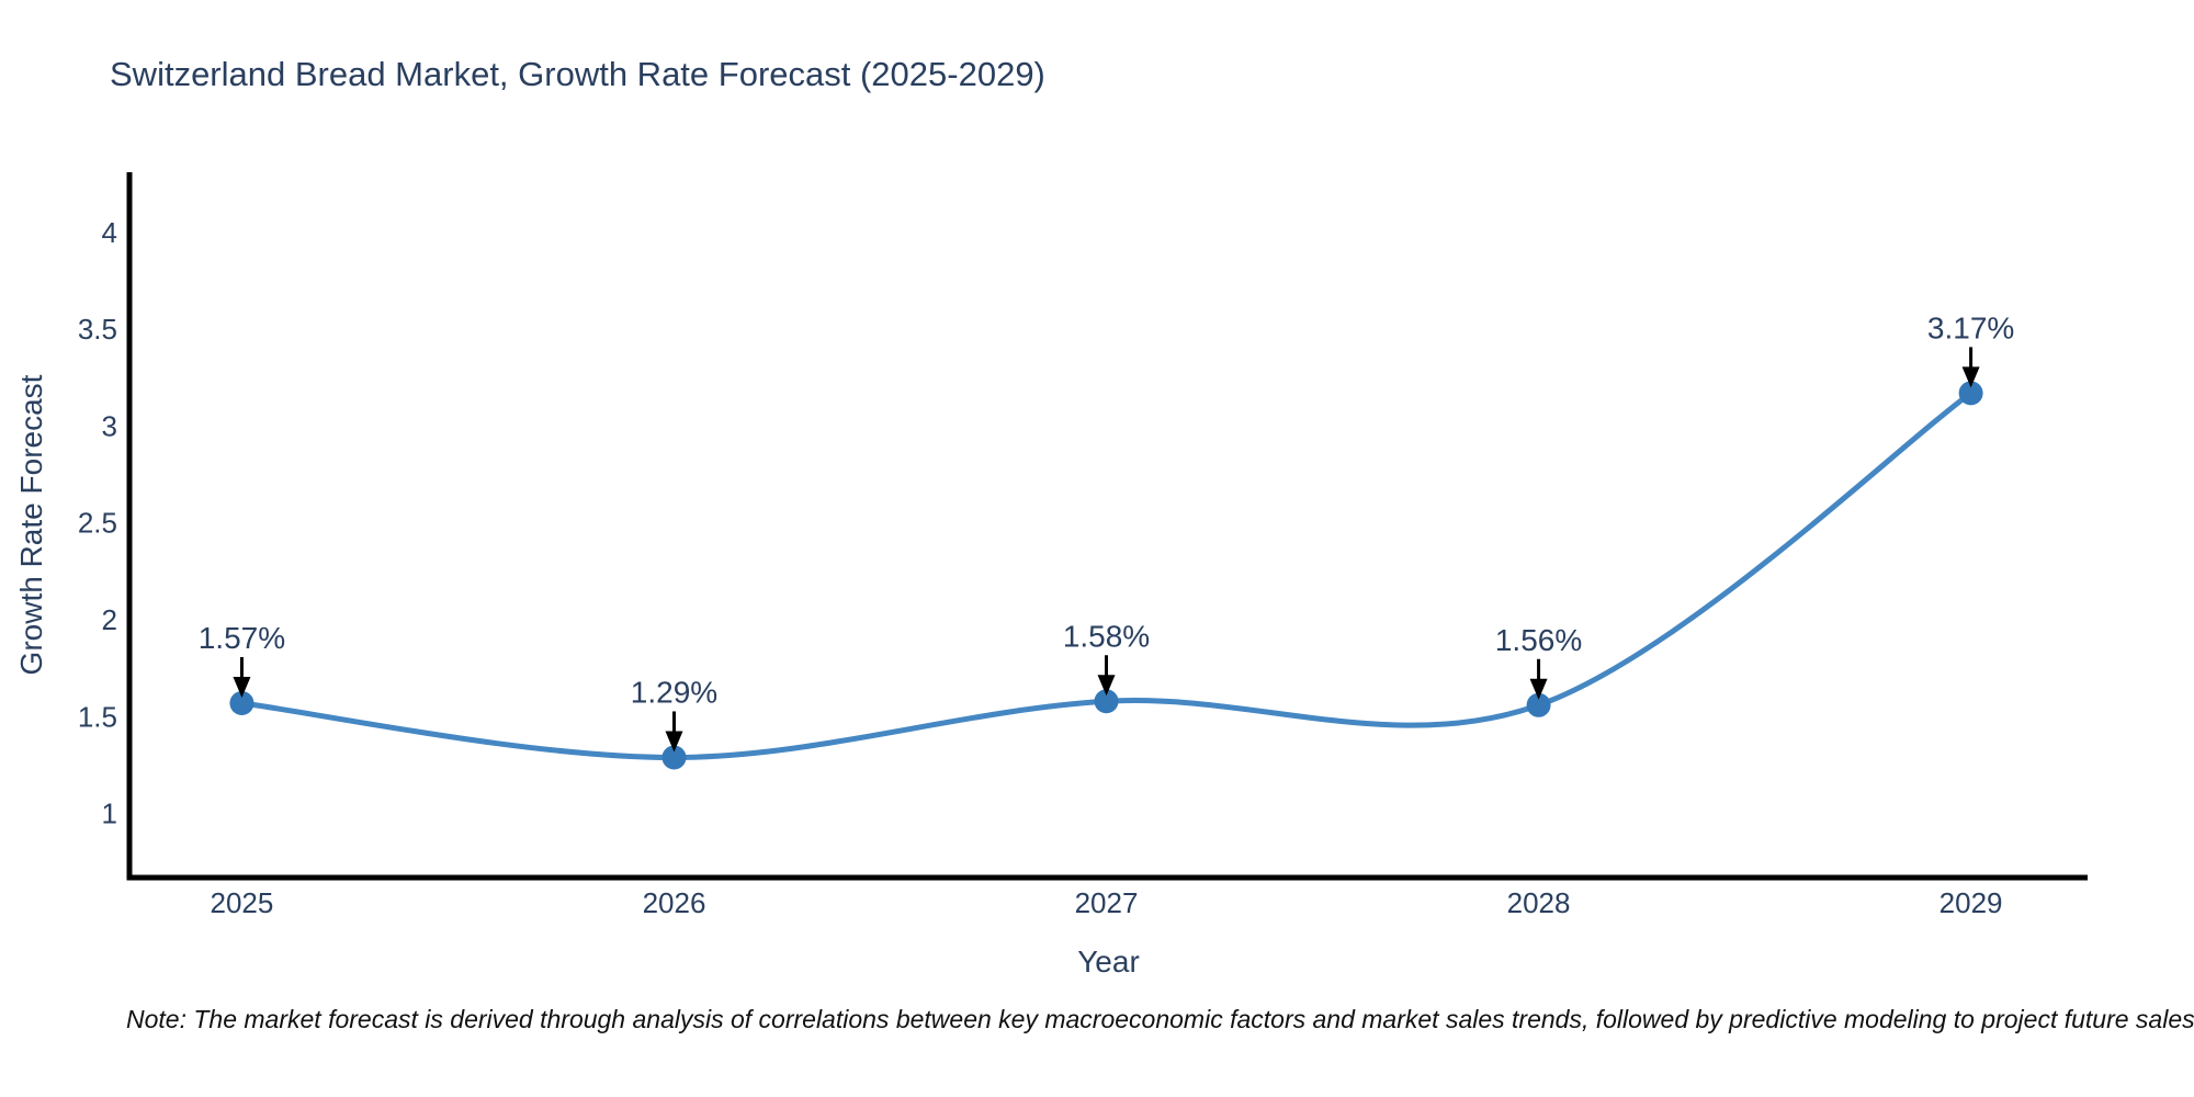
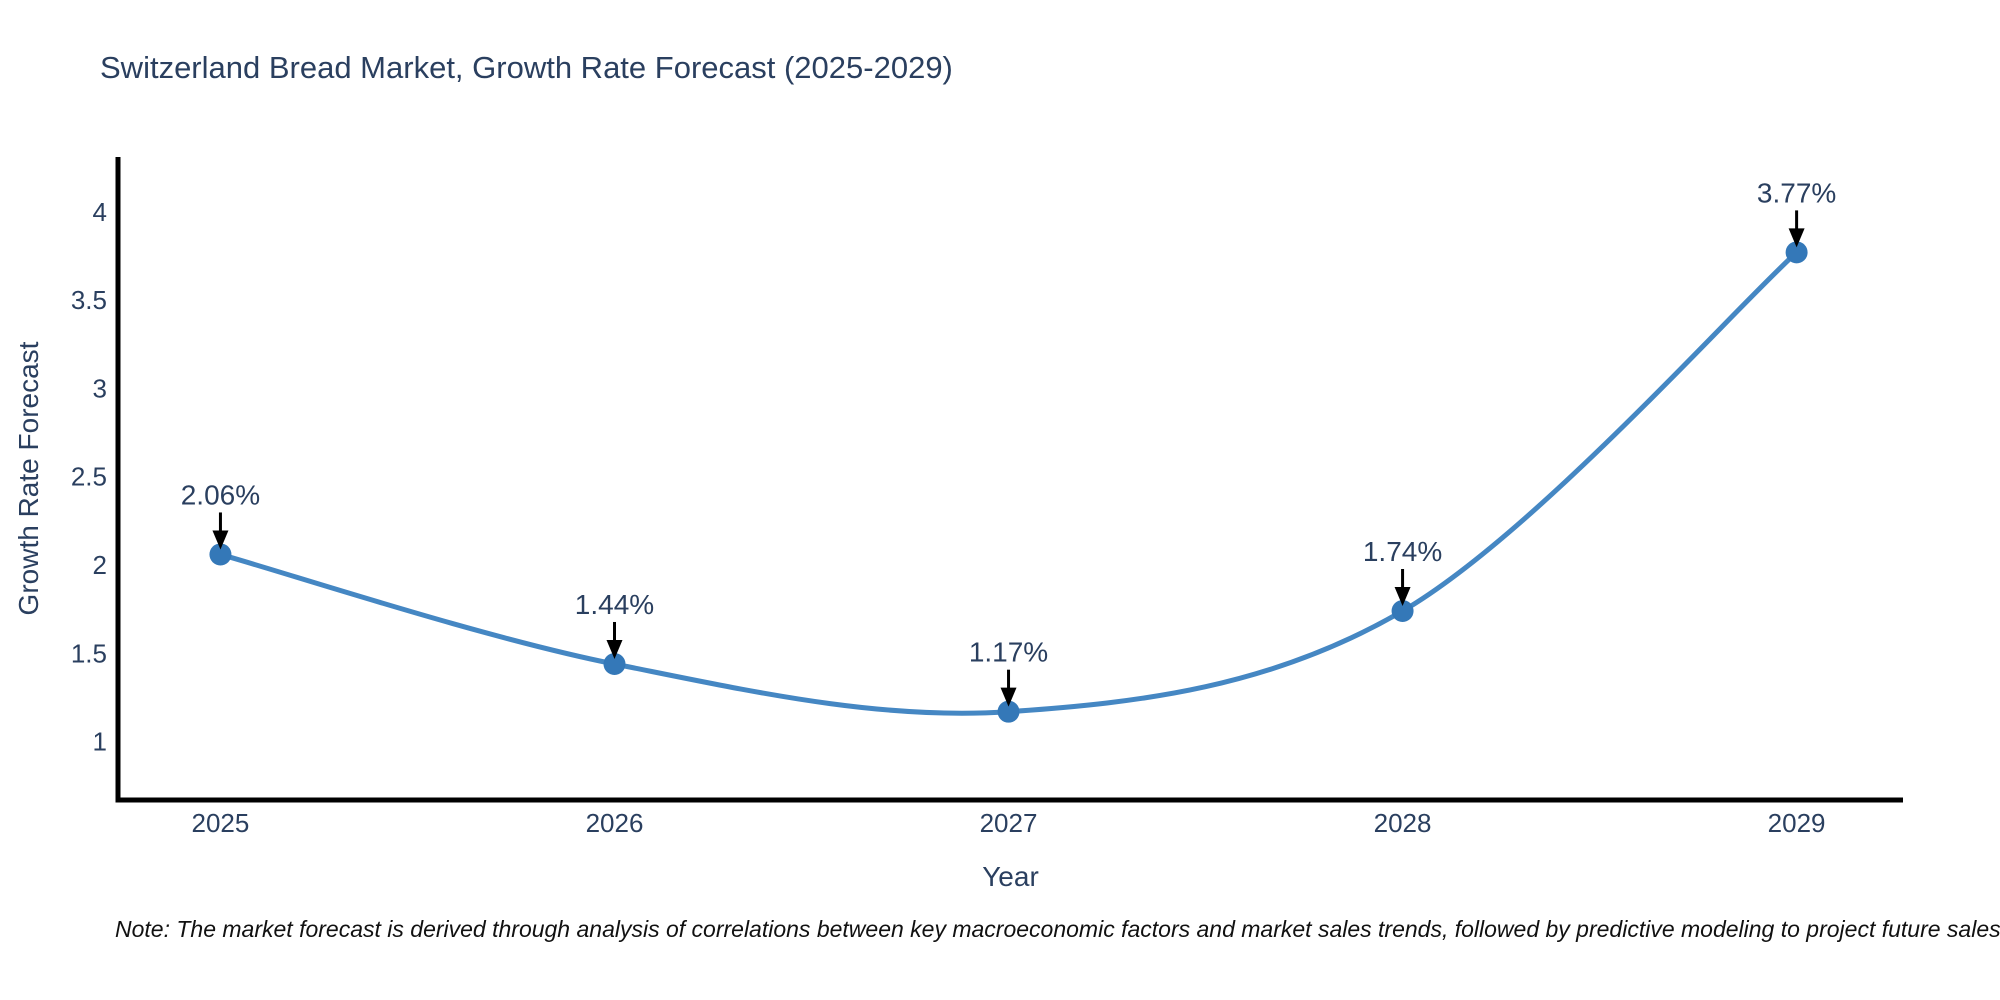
2025: 1.57% -> 2.06%
2026: 1.29% -> 1.44%
2027: 1.58% -> 1.17%
2028: 1.56% -> 1.74%
2029: 3.17% -> 3.77%
